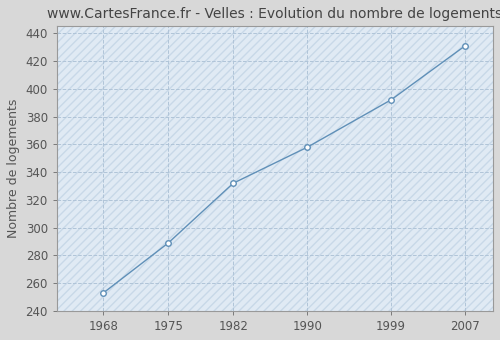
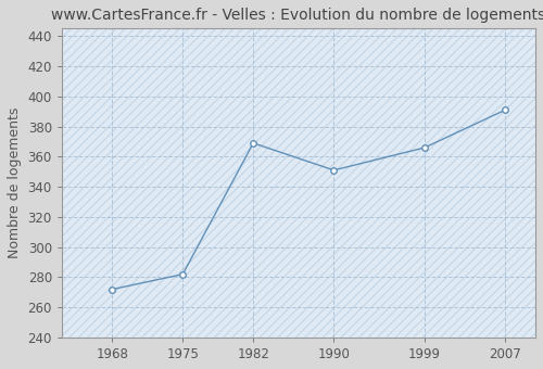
1968: 253 -> 272
1975: 289 -> 282
1982: 332 -> 369
1990: 358 -> 351
1999: 392 -> 366
2007: 431 -> 391
